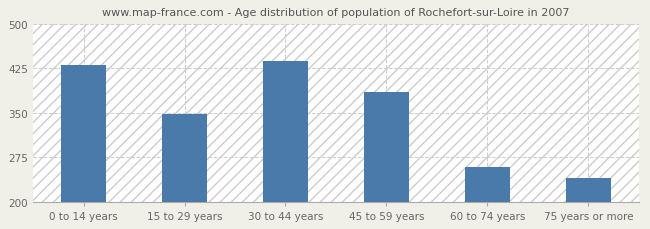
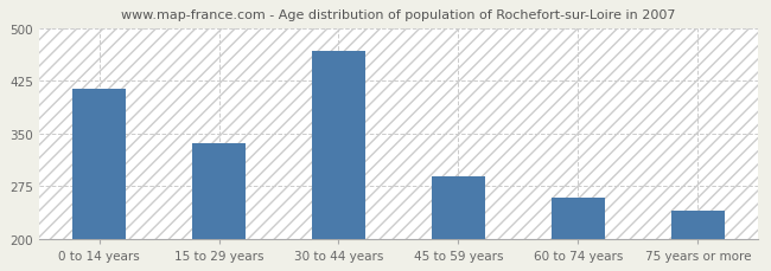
0 to 14 years: 430 -> 414
15 to 29 years: 347 -> 336
30 to 44 years: 437 -> 468
45 to 59 years: 384 -> 288
